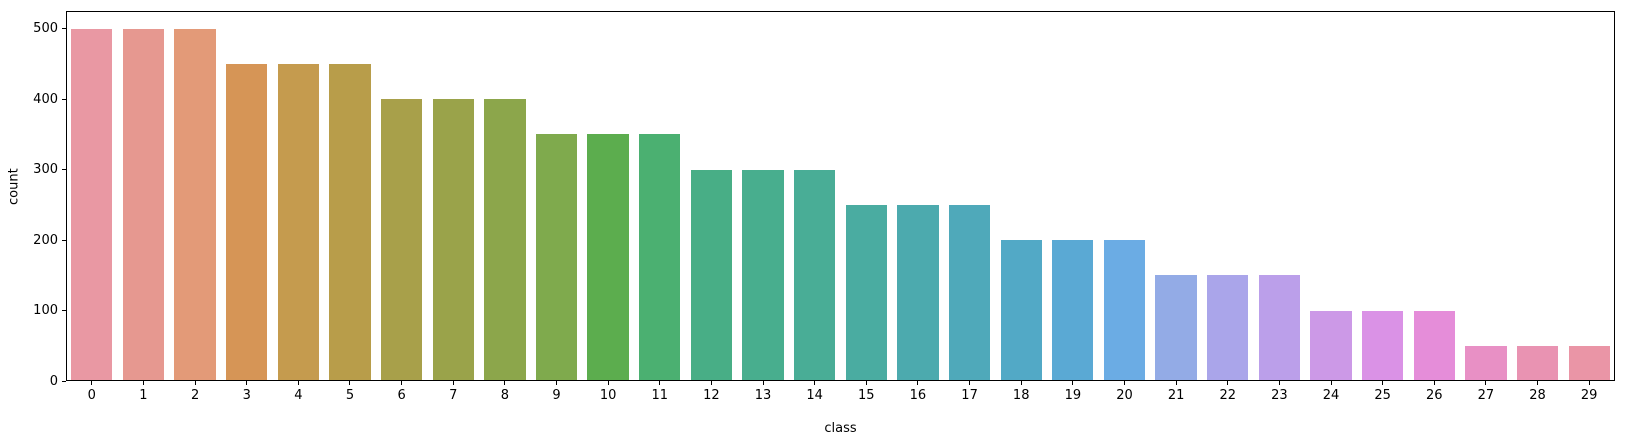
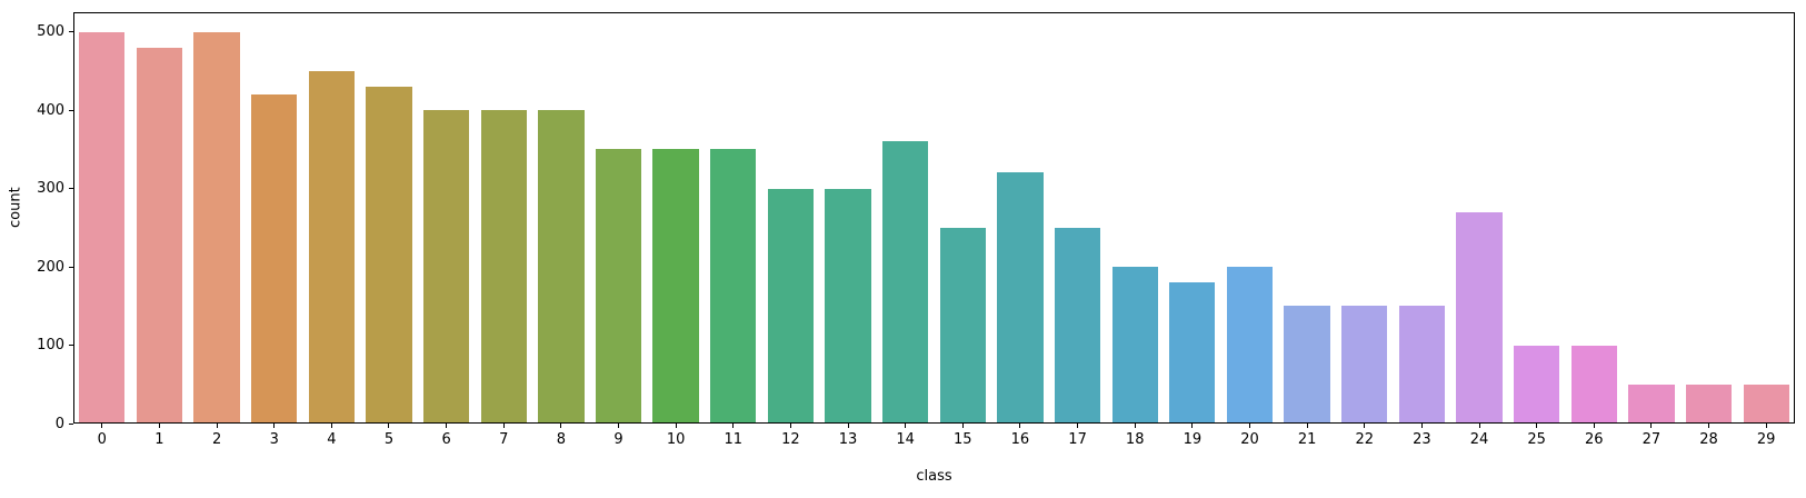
1: 500 -> 480
3: 450 -> 420
5: 450 -> 430
14: 300 -> 360
16: 250 -> 320
19: 200 -> 180
24: 100 -> 270
